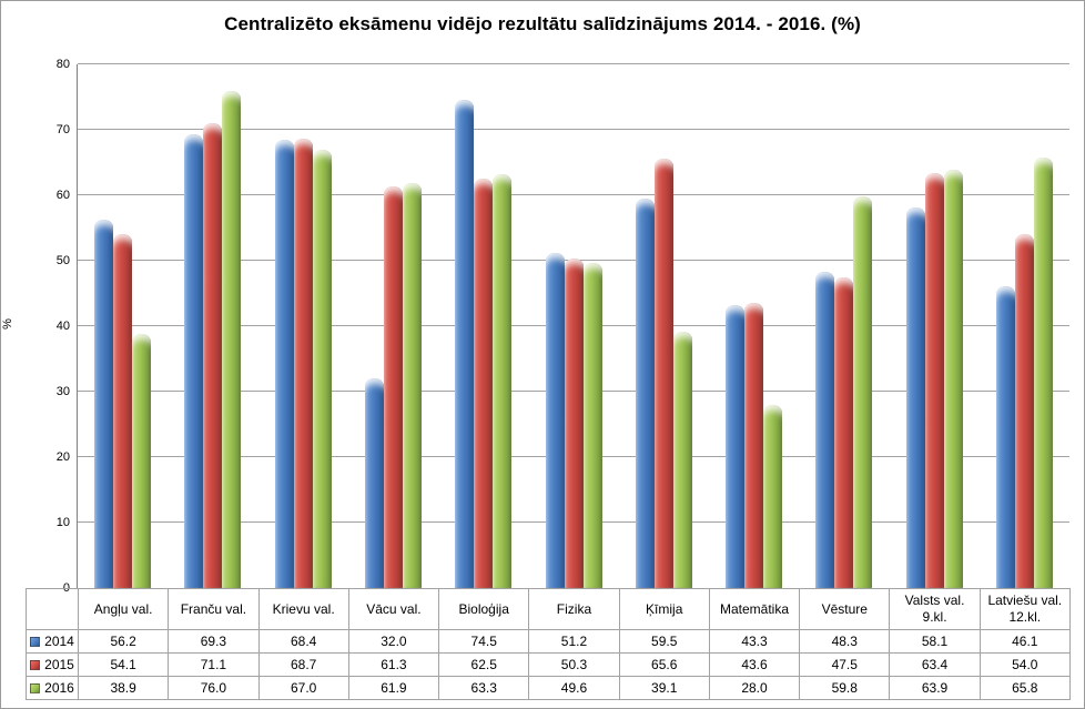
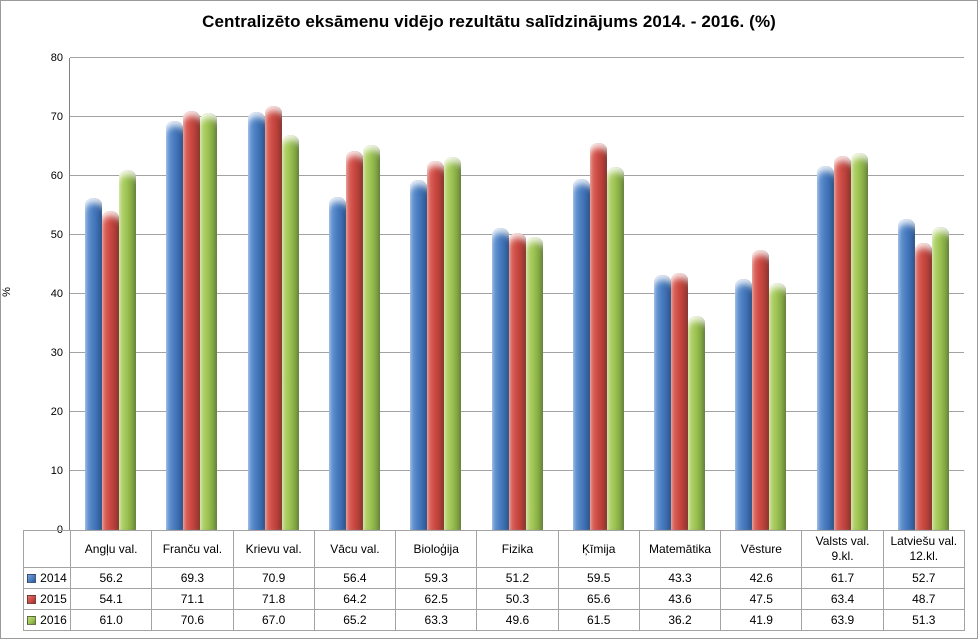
2016/Angļu val.: 38.9 -> 61.0
2016/Franču val.: 76.0 -> 70.6
2014/Krievu val.: 68.4 -> 70.9
2015/Krievu val.: 68.7 -> 71.8
2014/Vācu val.: 32.0 -> 56.4
2015/Vācu val.: 61.3 -> 64.2
2016/Vācu val.: 61.9 -> 65.2
2014/Bioloģija: 74.5 -> 59.3
2016/Ķīmija: 39.1 -> 61.5
2016/Matemātika: 28.0 -> 36.2
2014/Vēsture: 48.3 -> 42.6
2016/Vēsture: 59.8 -> 41.9
2014/Valsts val. 9.kl.: 58.1 -> 61.7
2014/Latviešu val. 12.kl.: 46.1 -> 52.7
2015/Latviešu val. 12.kl.: 54.0 -> 48.7
2016/Latviešu val. 12.kl.: 65.8 -> 51.3
